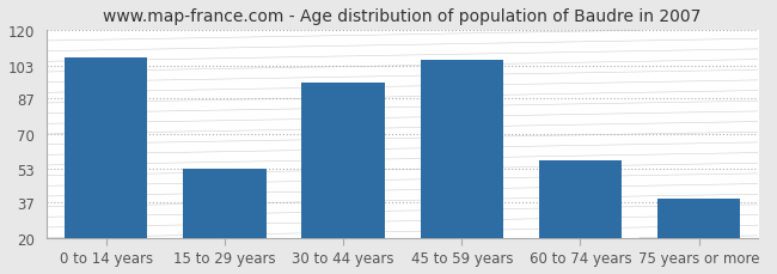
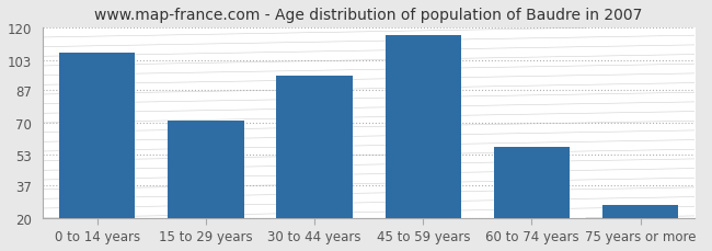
15 to 29 years: 53 -> 71
45 to 59 years: 106 -> 116
75 years or more: 39 -> 27
